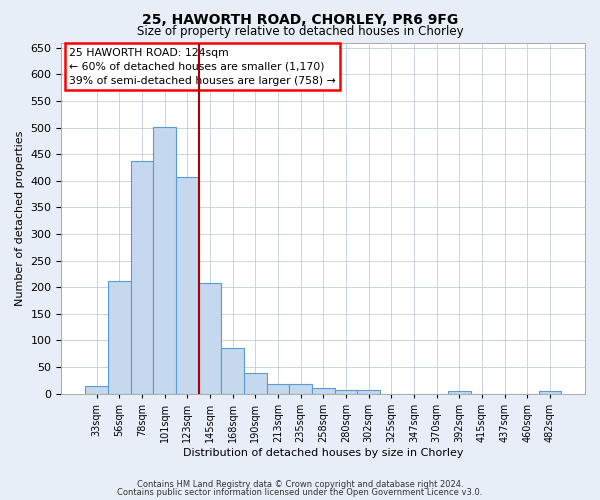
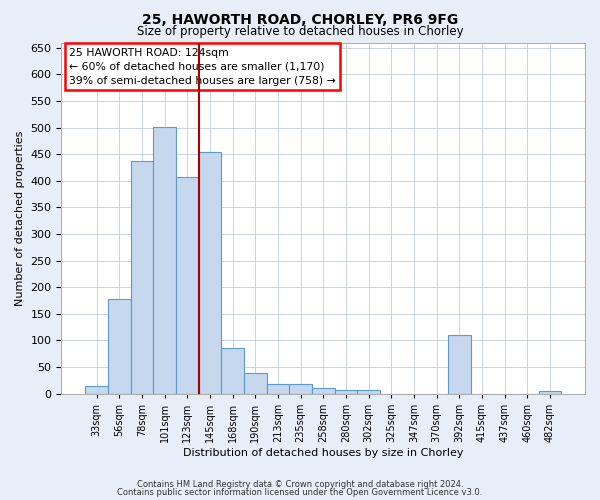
56sqm: 212 -> 178
145sqm: 207 -> 454
392sqm: 5 -> 110
